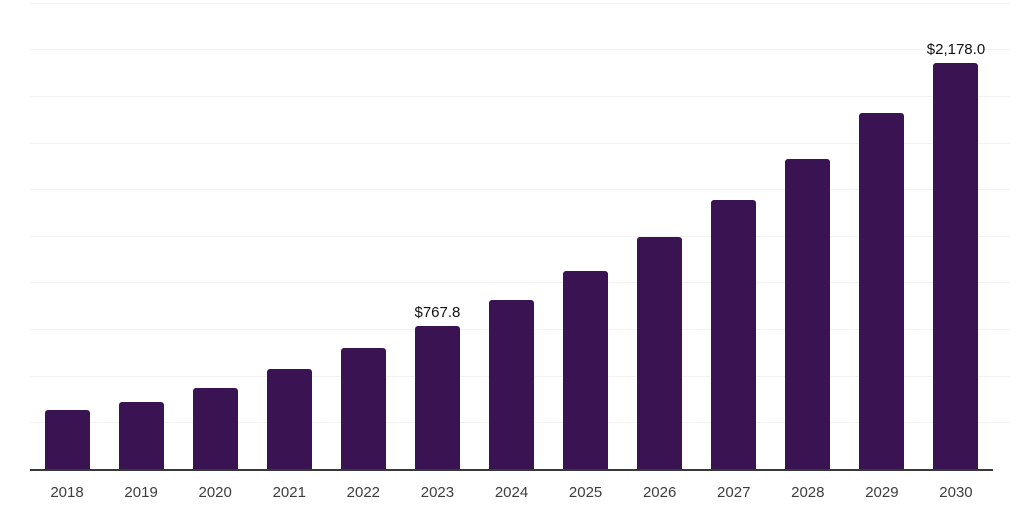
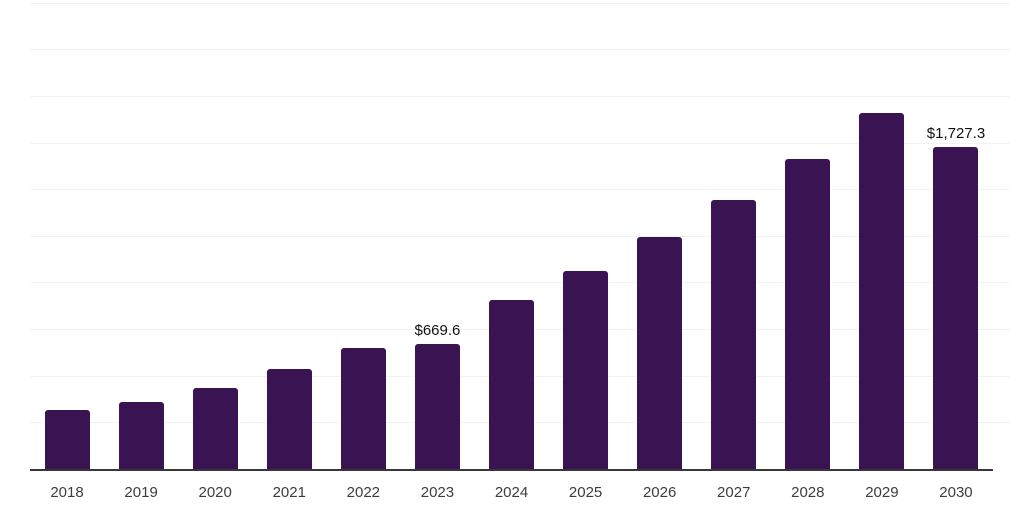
2023: $767.8 -> $669.6
2030: $2,178.0 -> $1,727.3
